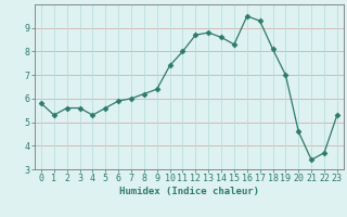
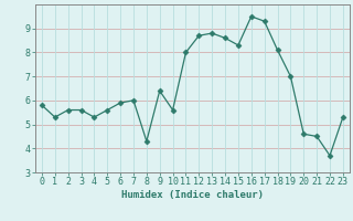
8: 6.2 -> 4.3
10: 7.4 -> 5.6
21: 3.4 -> 4.5
